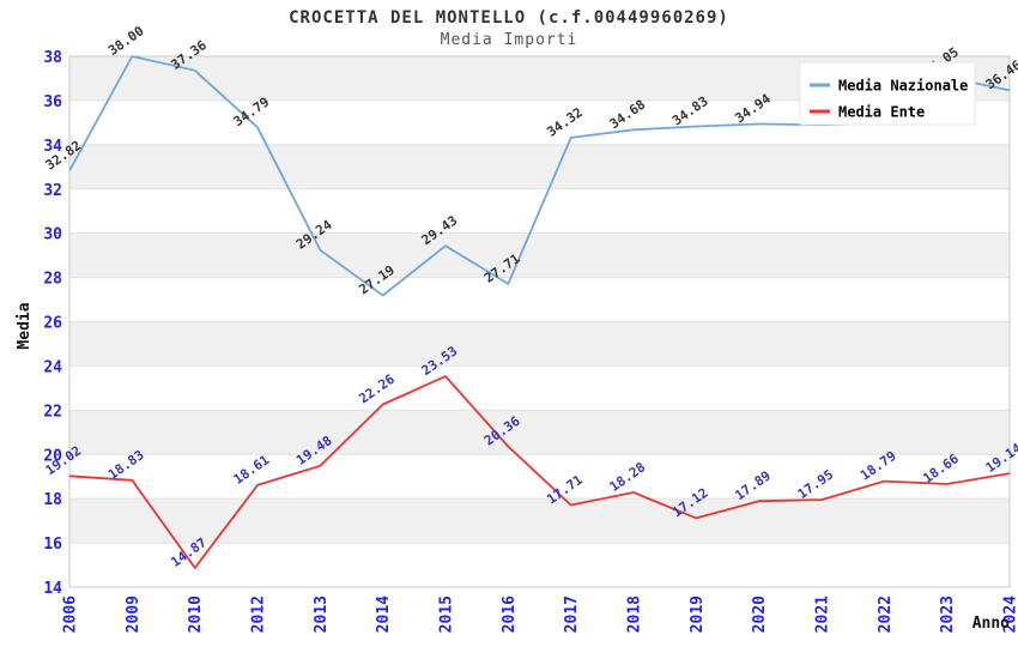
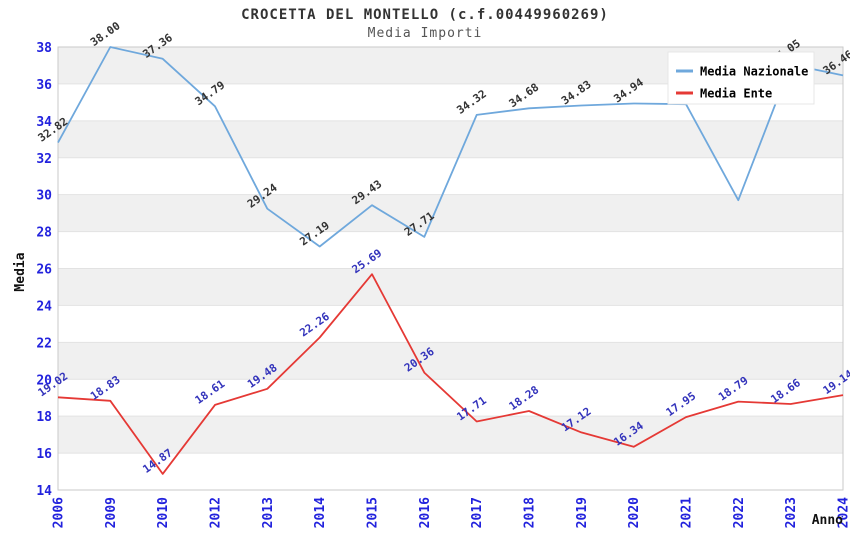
Media Ente/2015: 23.53 -> 25.69
Media Ente/2020: 17.89 -> 16.34
Media Nazionale/2022: 35.0 -> 29.7
